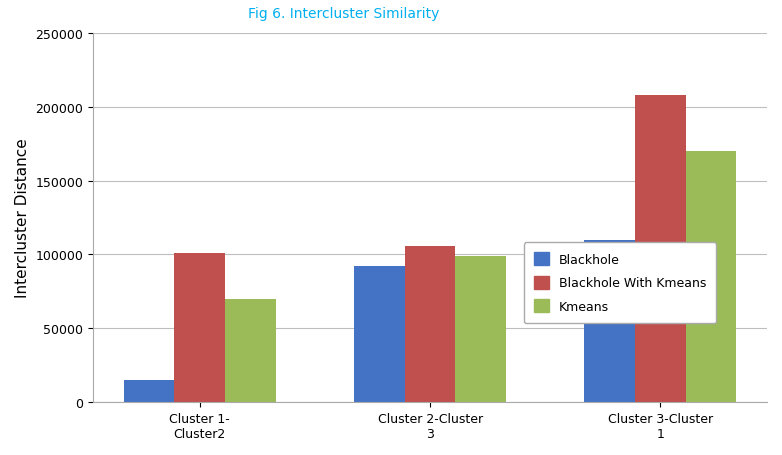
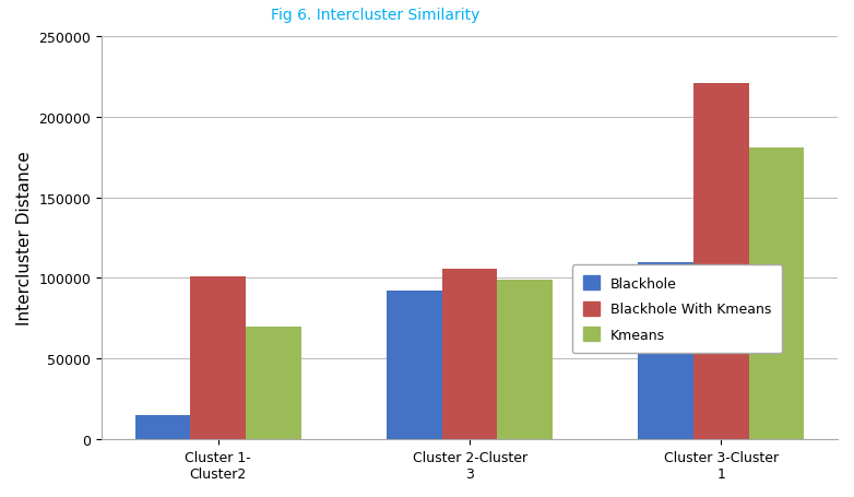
Blackhole With Kmeans/Cluster 3-Cluster 1: 208000 -> 221000
Kmeans/Cluster 3-Cluster 1: 170000 -> 181000
